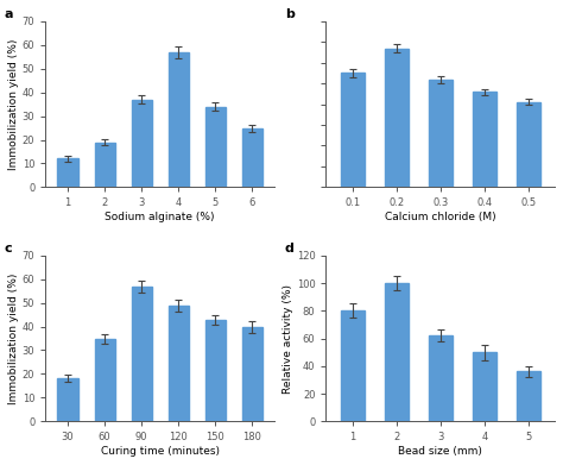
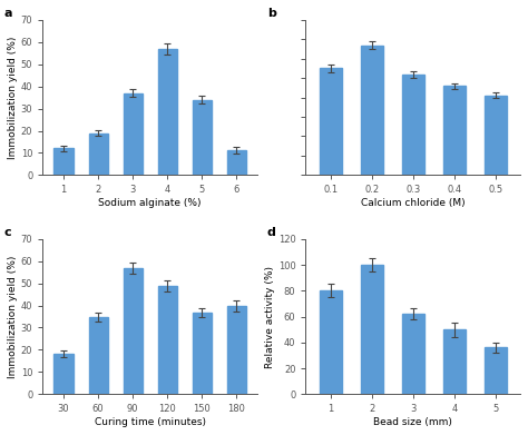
6: 25 -> 11
150: 43 -> 37
